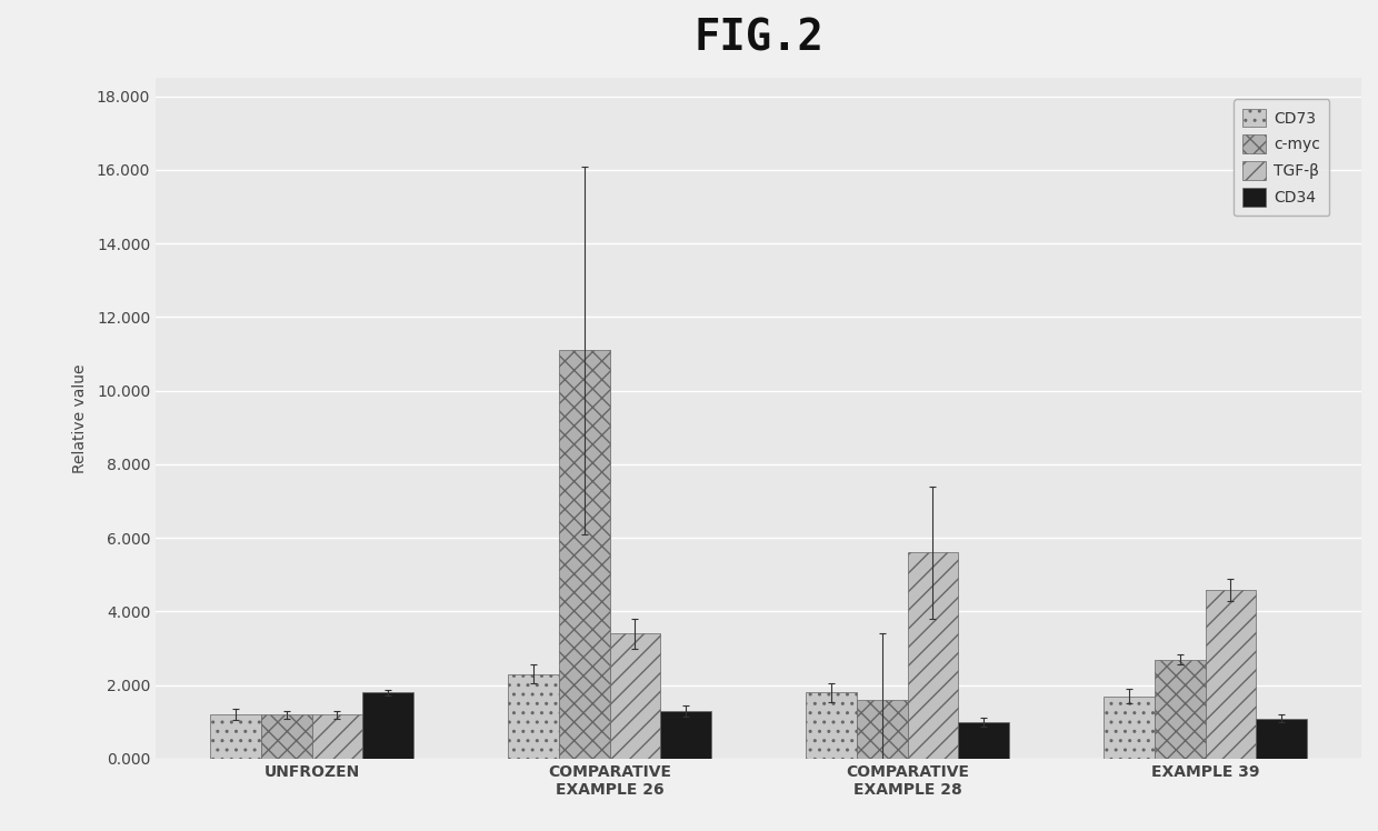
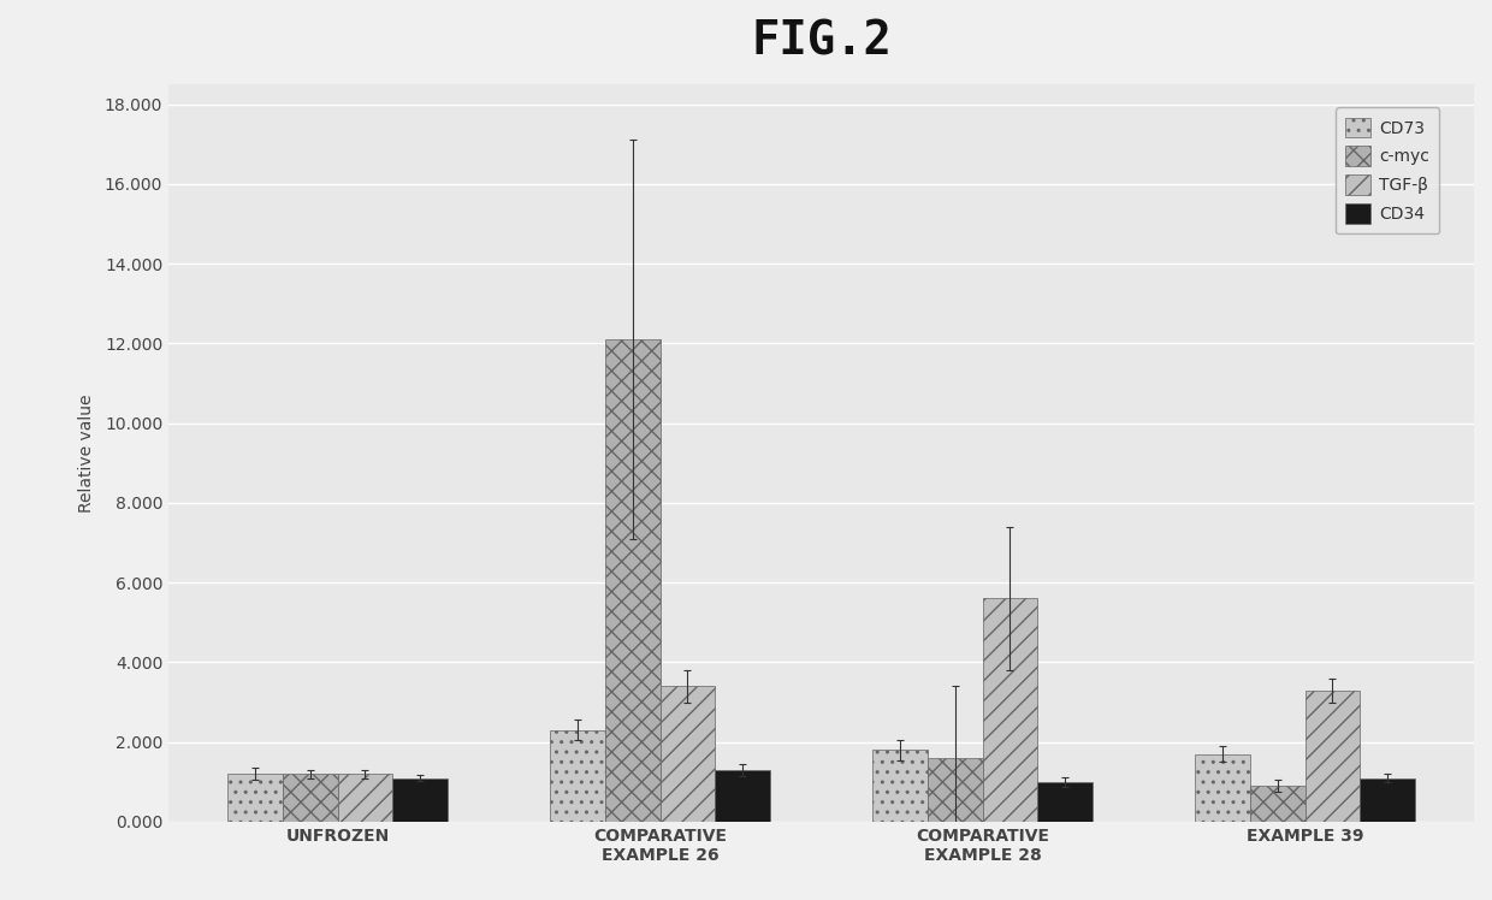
CD34/UNFROZEN: 1.8 -> 1.1
c-myc/COMPARATIVE EXAMPLE 26: 11.1 -> 12.1
c-myc/EXAMPLE 39: 2.7 -> 0.9
TGF-β/EXAMPLE 39: 4.6 -> 3.3
